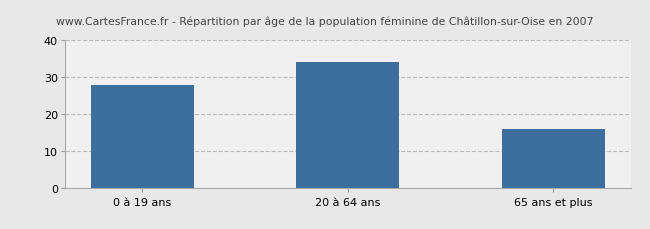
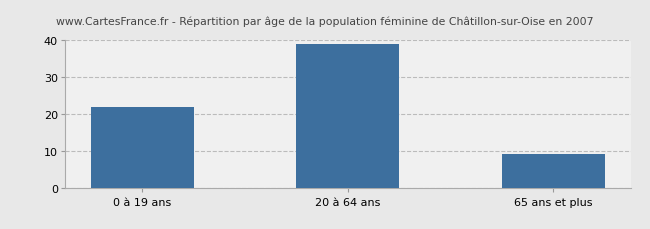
0 à 19 ans: 28 -> 22
20 à 64 ans: 34 -> 39
65 ans et plus: 16 -> 9
